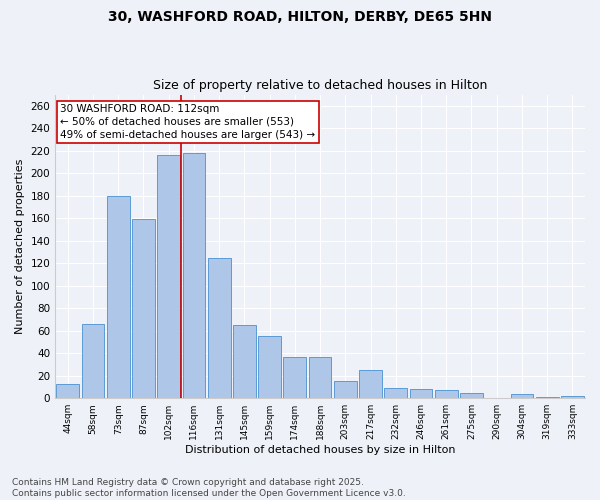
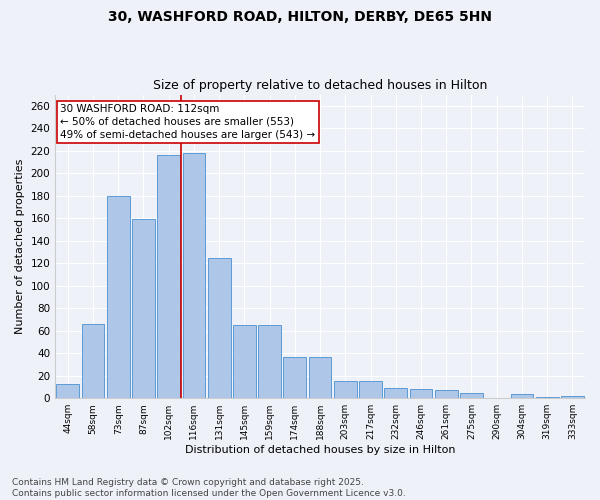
159sqm: 55 -> 65
217sqm: 25 -> 15
